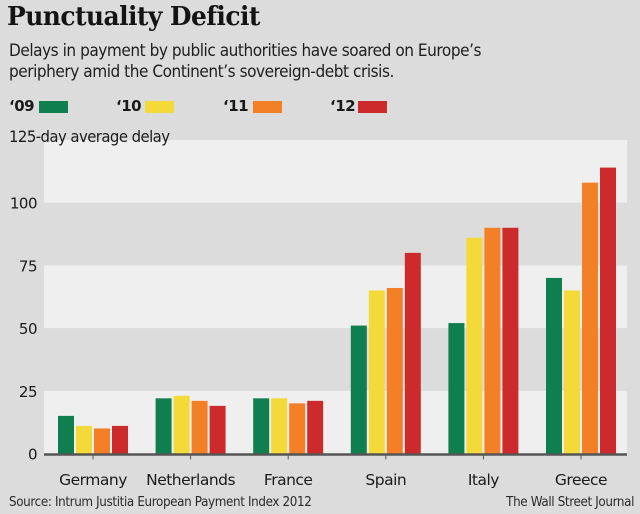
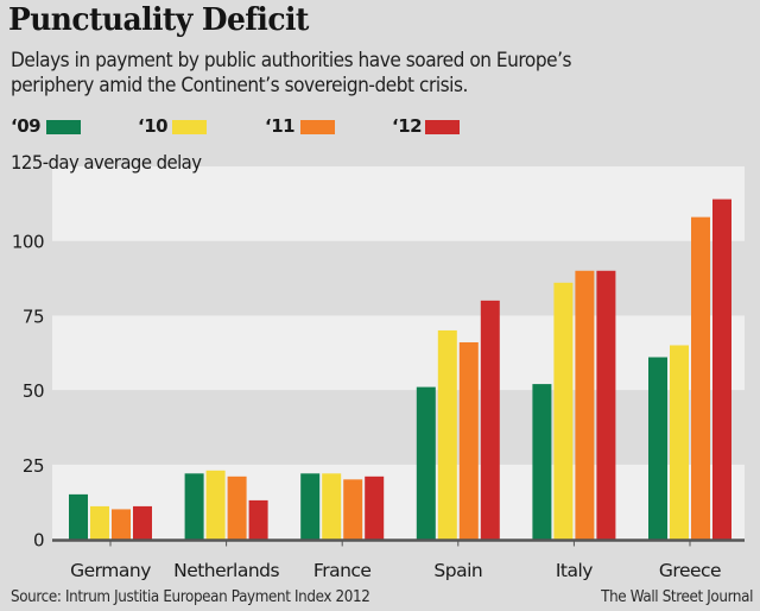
‘12/Netherlands: 19 -> 13
‘10/Spain: 65 -> 70
‘09/Greece: 70 -> 61
